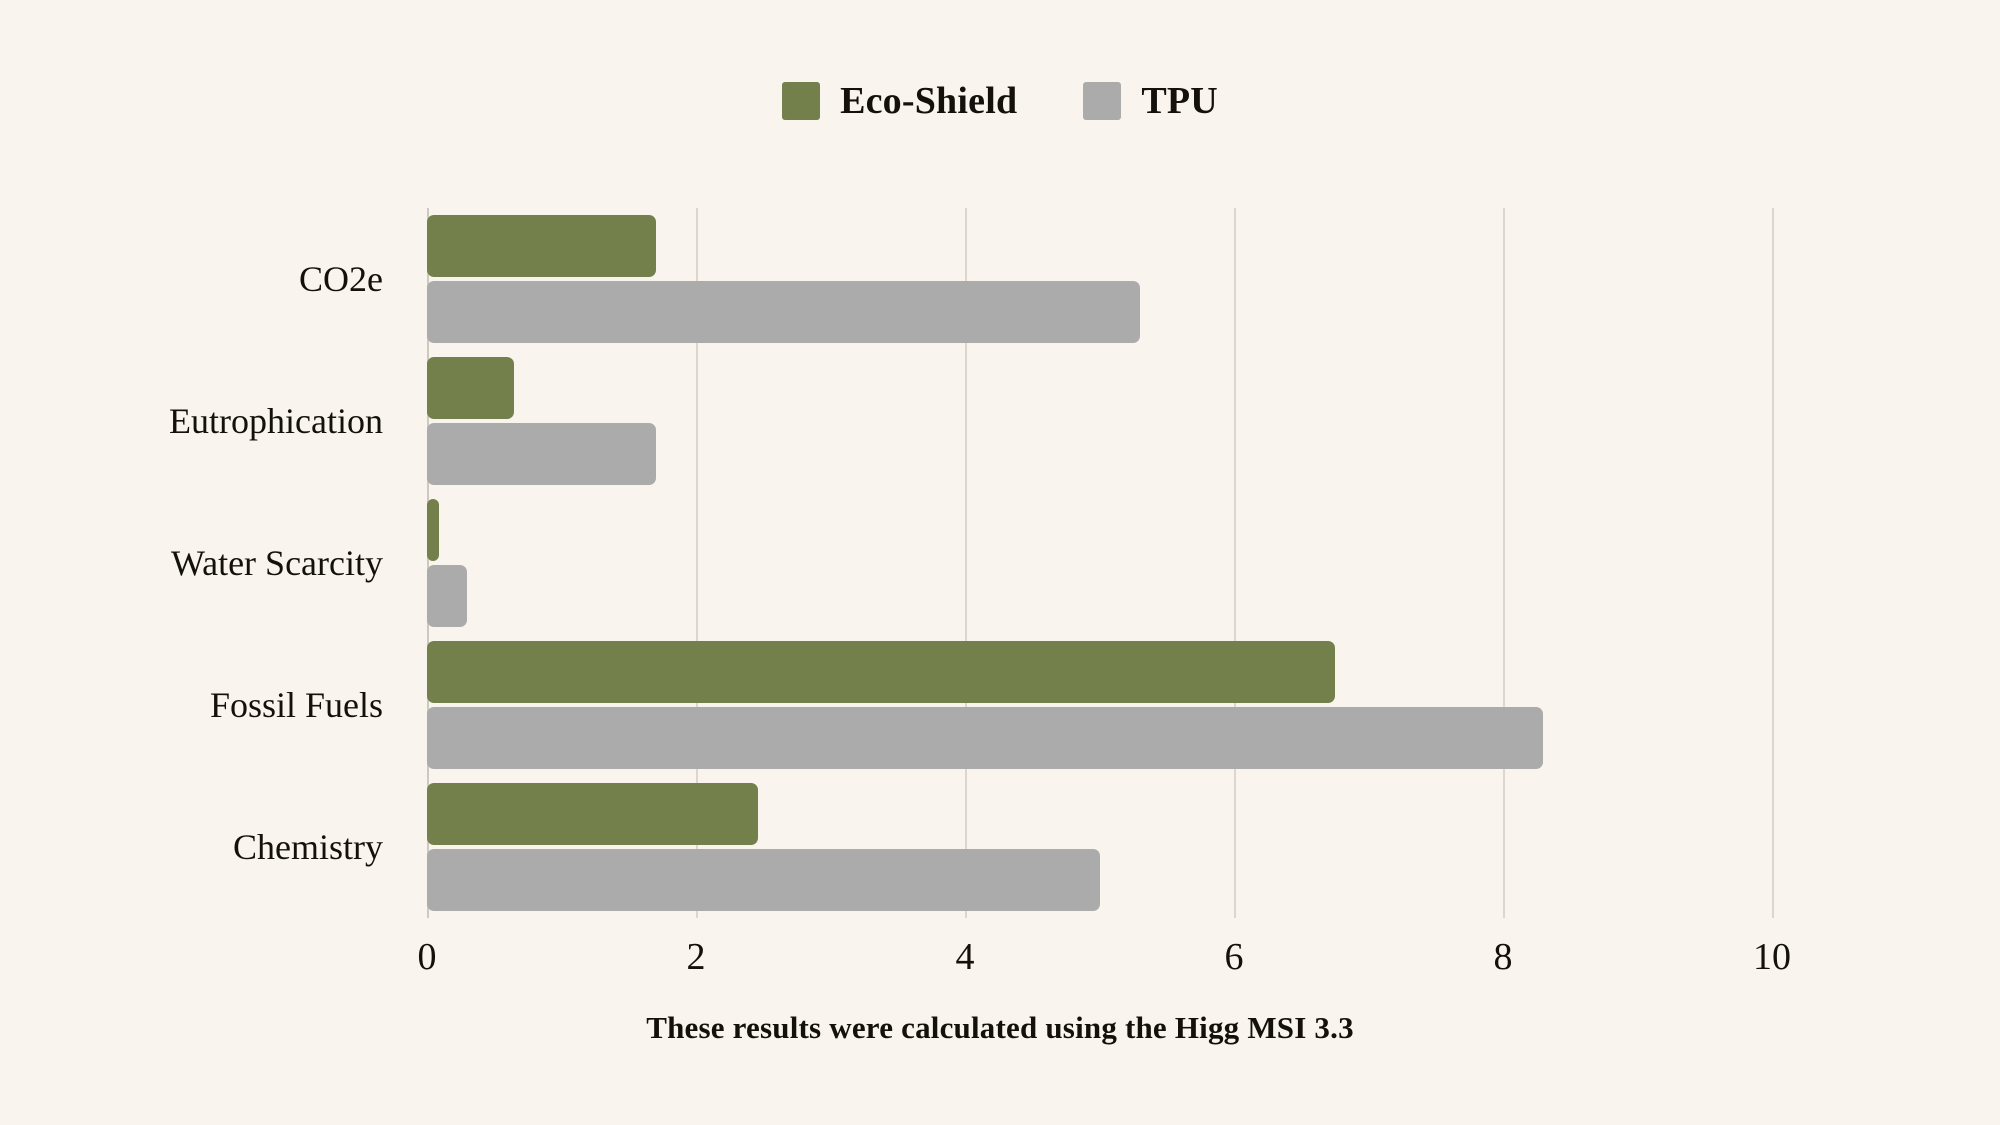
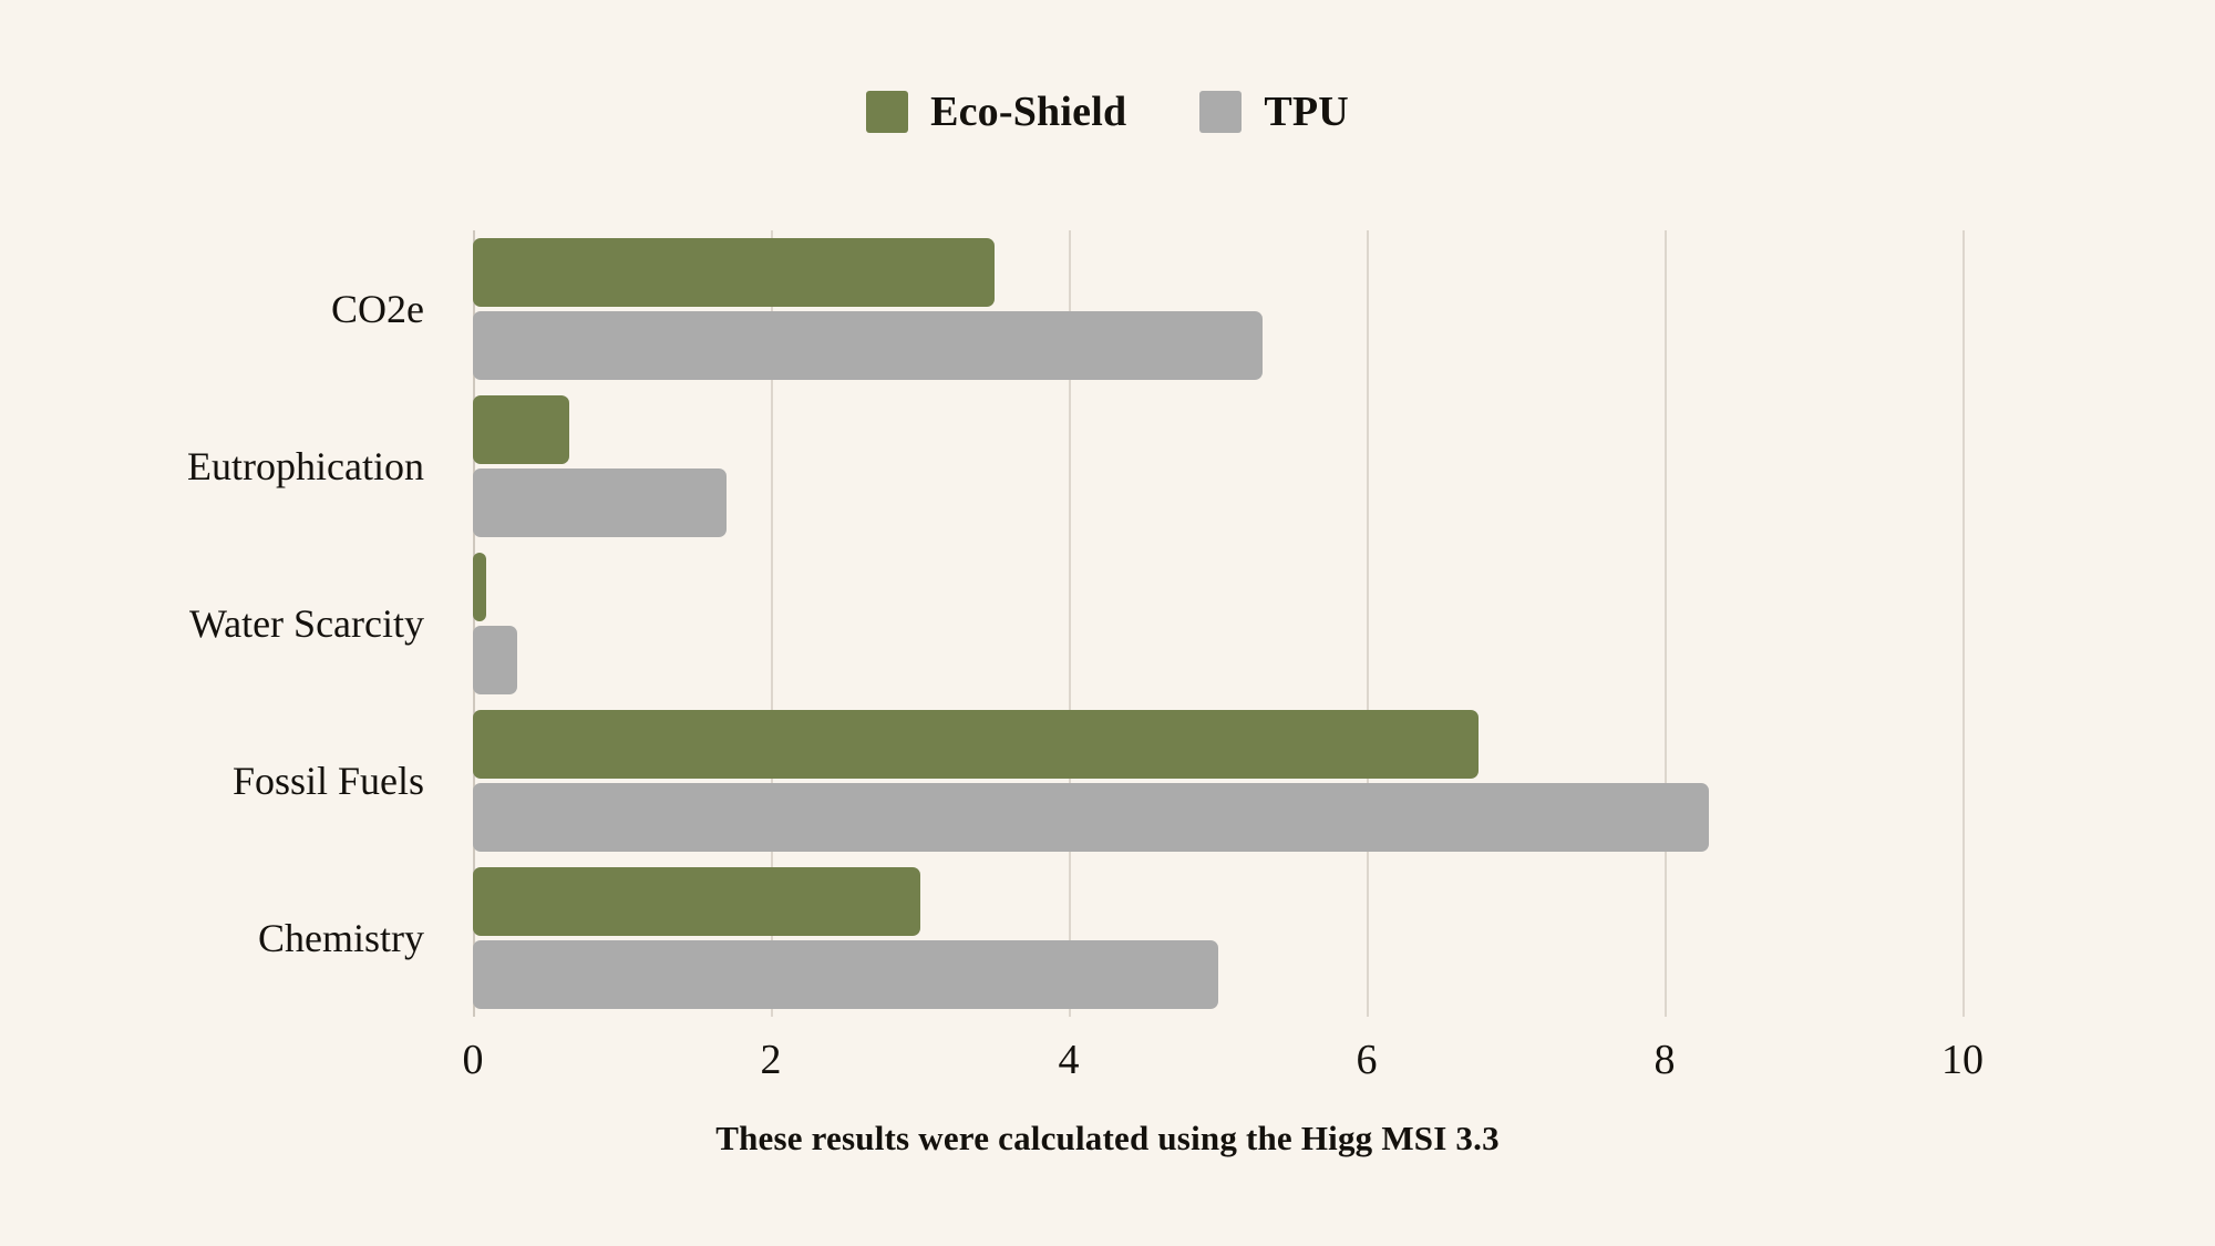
Eco-Shield/CO2e: 1.70 -> 3.50
Eco-Shield/Chemistry: 2.46 -> 3.00
